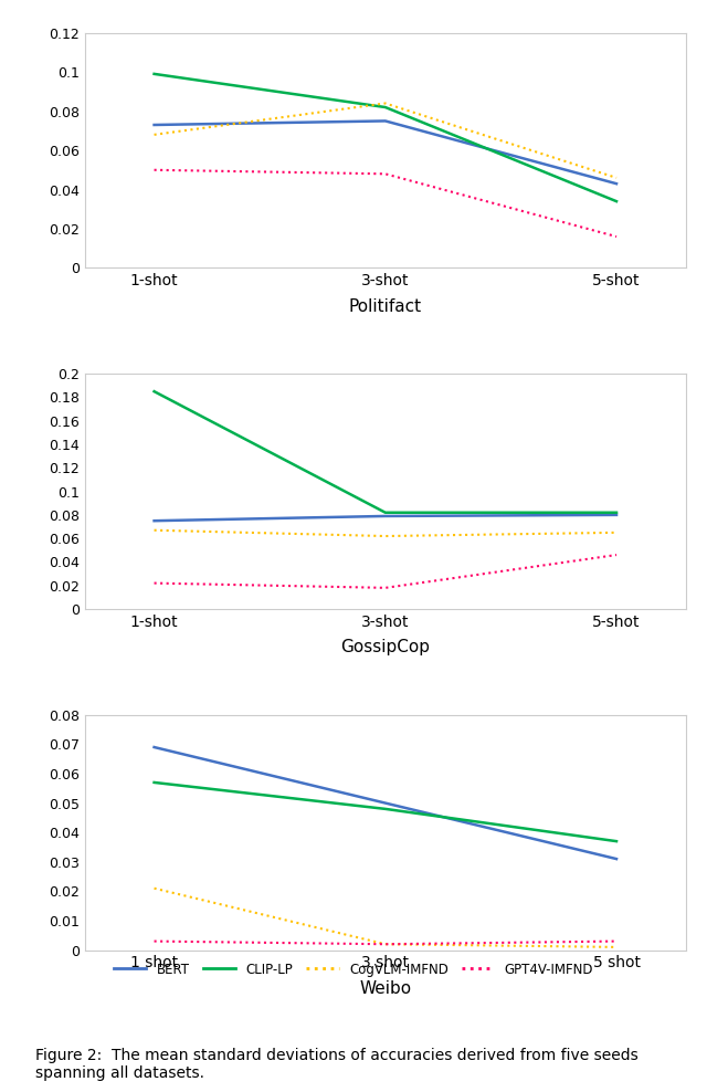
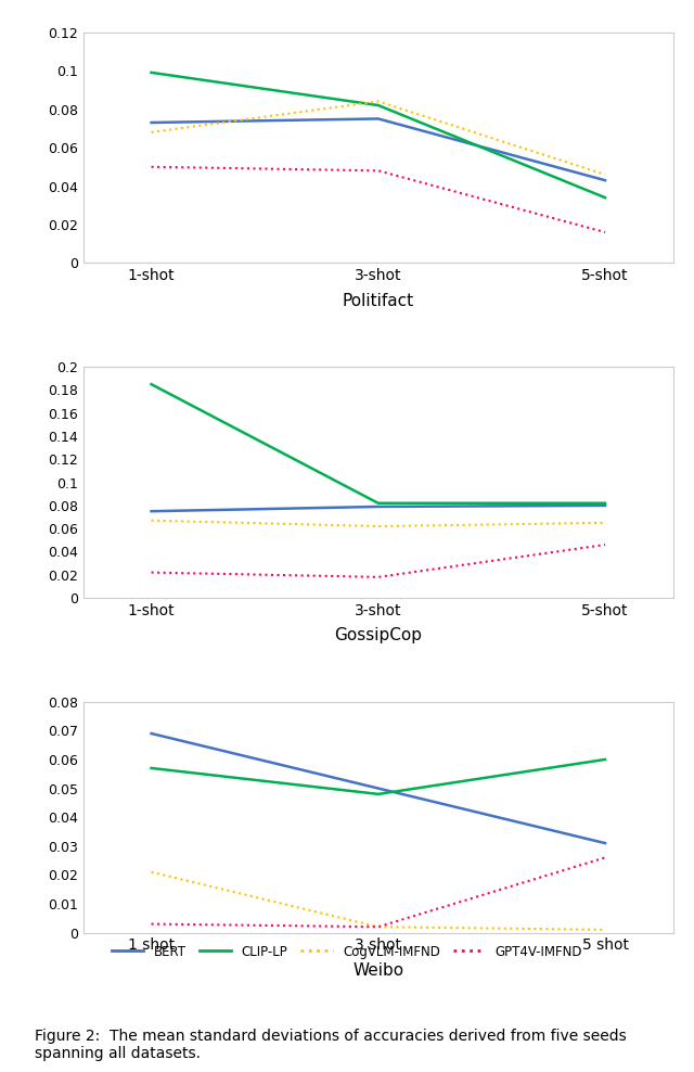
CLIP-LP/5 shot: 0.037 -> 0.060
GPT4V-IMFND/5 shot: 0.003 -> 0.026
